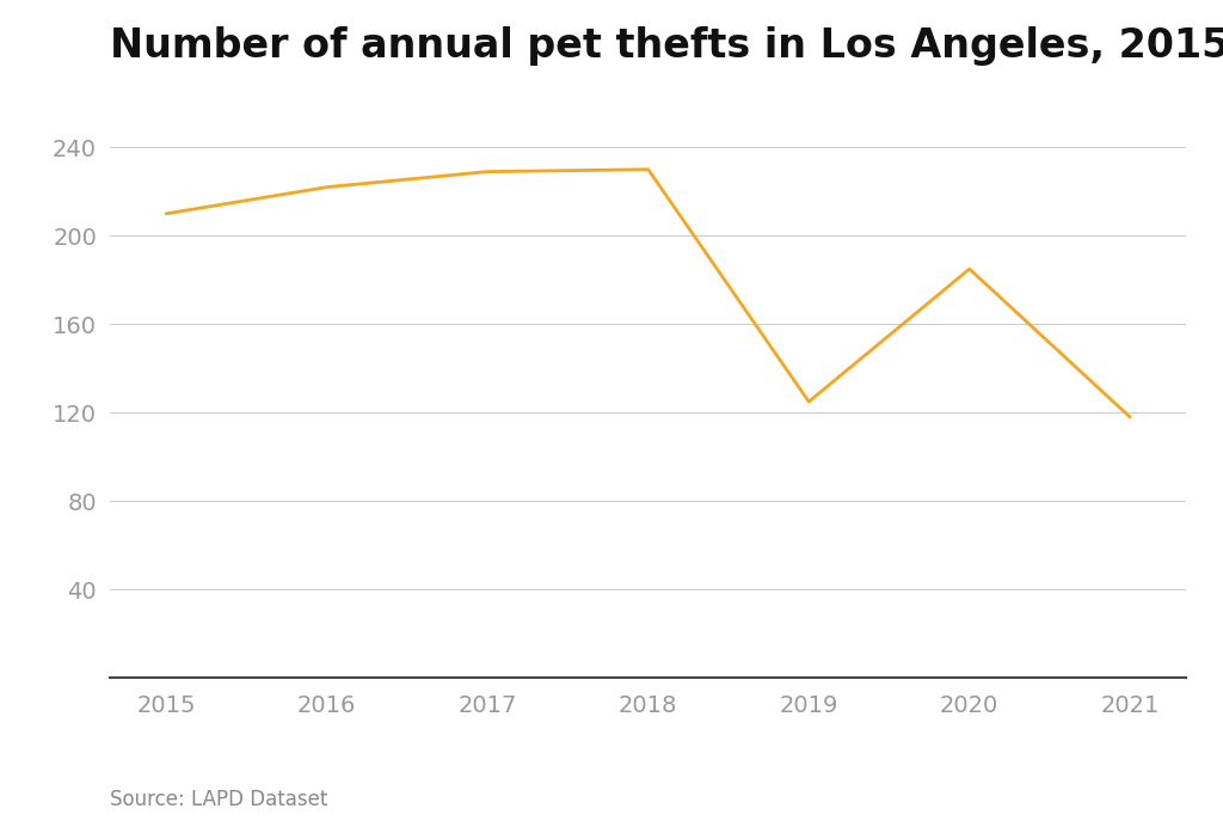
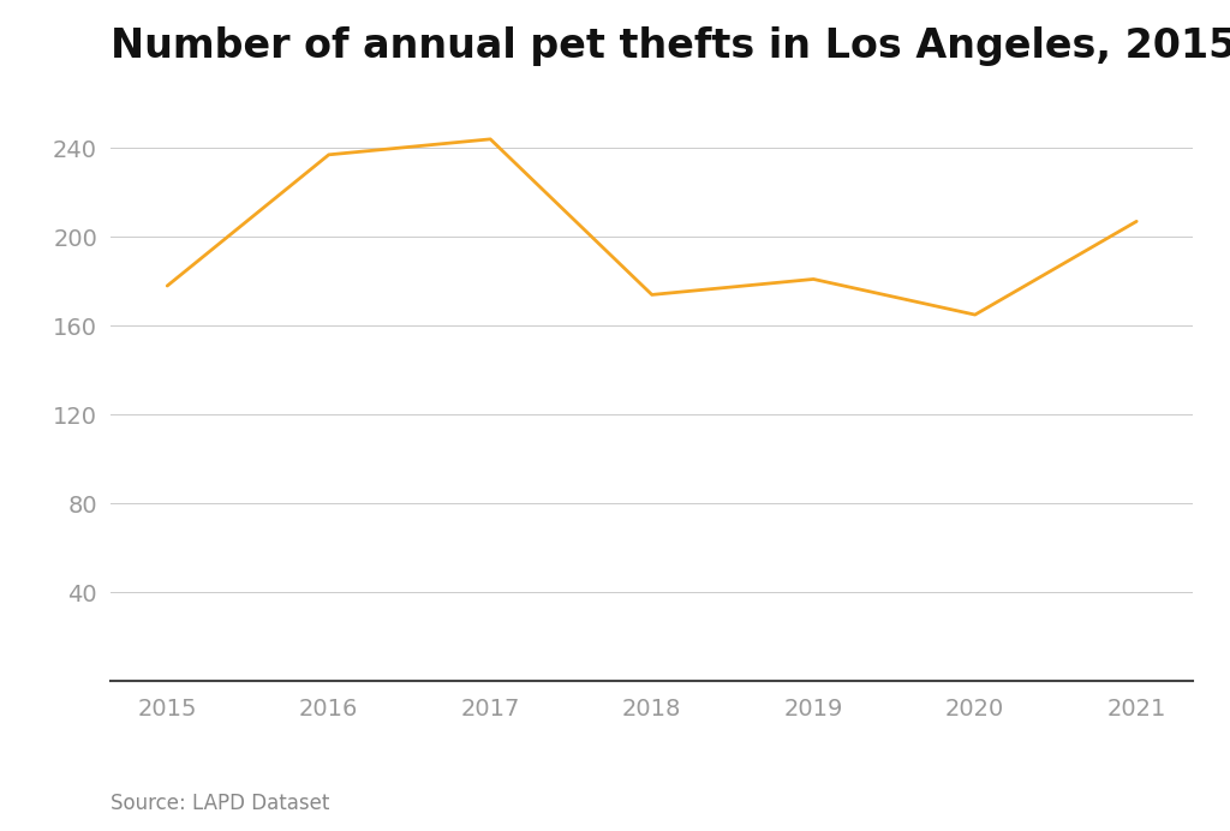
2015: 210 -> 178
2016: 222 -> 237
2017: 229 -> 244
2018: 230 -> 174
2019: 125 -> 181
2020: 185 -> 165
2021: 118 -> 207
